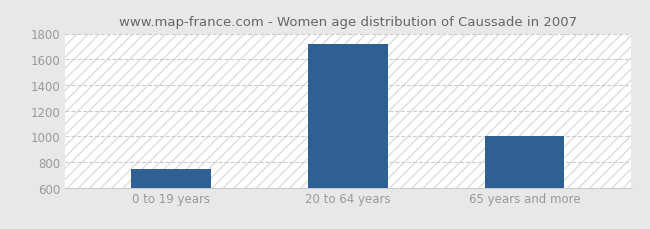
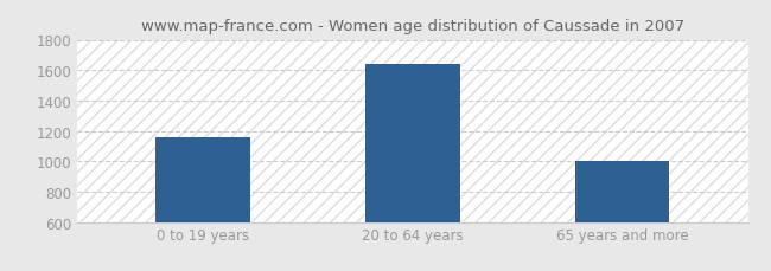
0 to 19 years: 740 -> 1160
20 to 64 years: 1720 -> 1640
